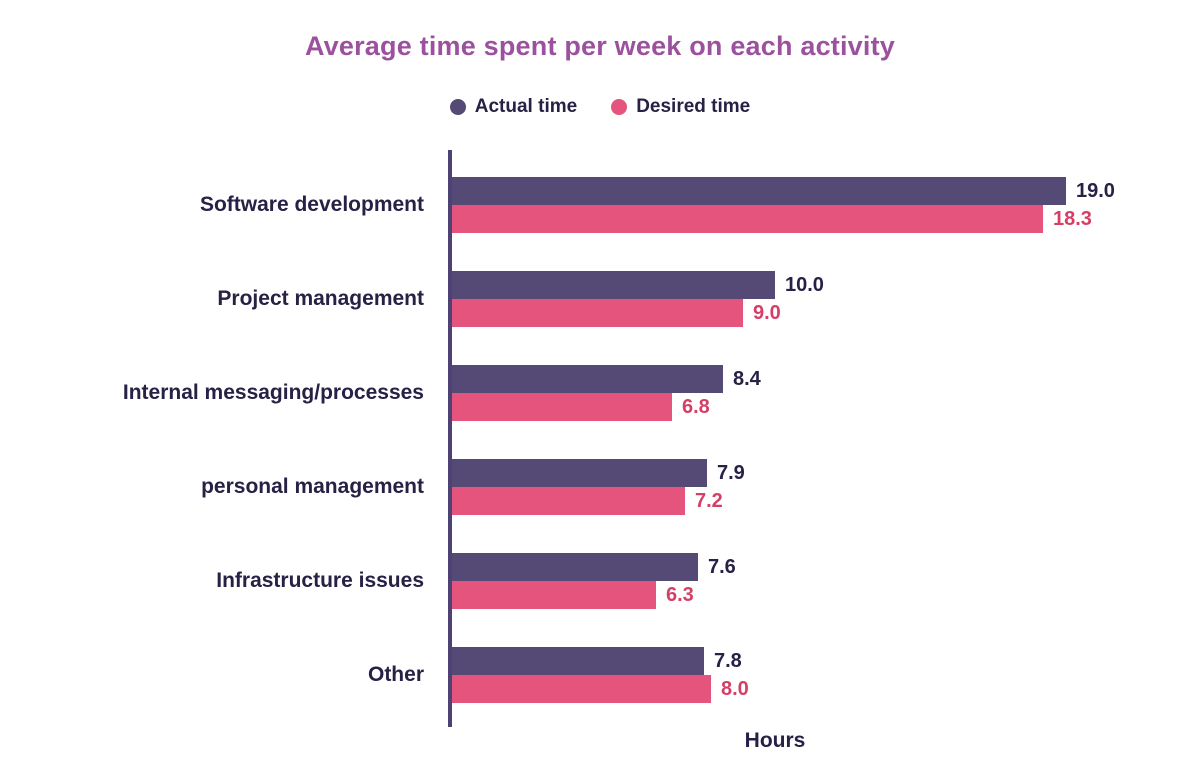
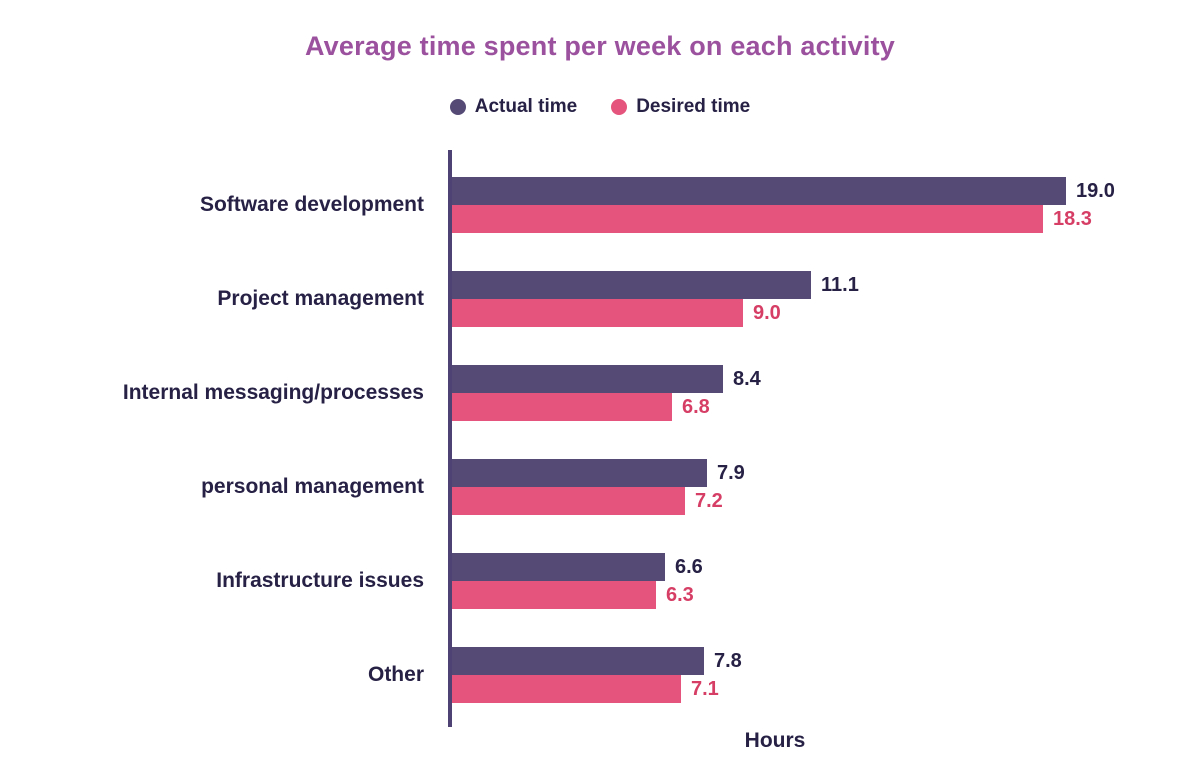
Actual time/Project management: 10.0 -> 11.1
Actual time/Infrastructure issues: 7.6 -> 6.6
Desired time/Other: 8.0 -> 7.1
